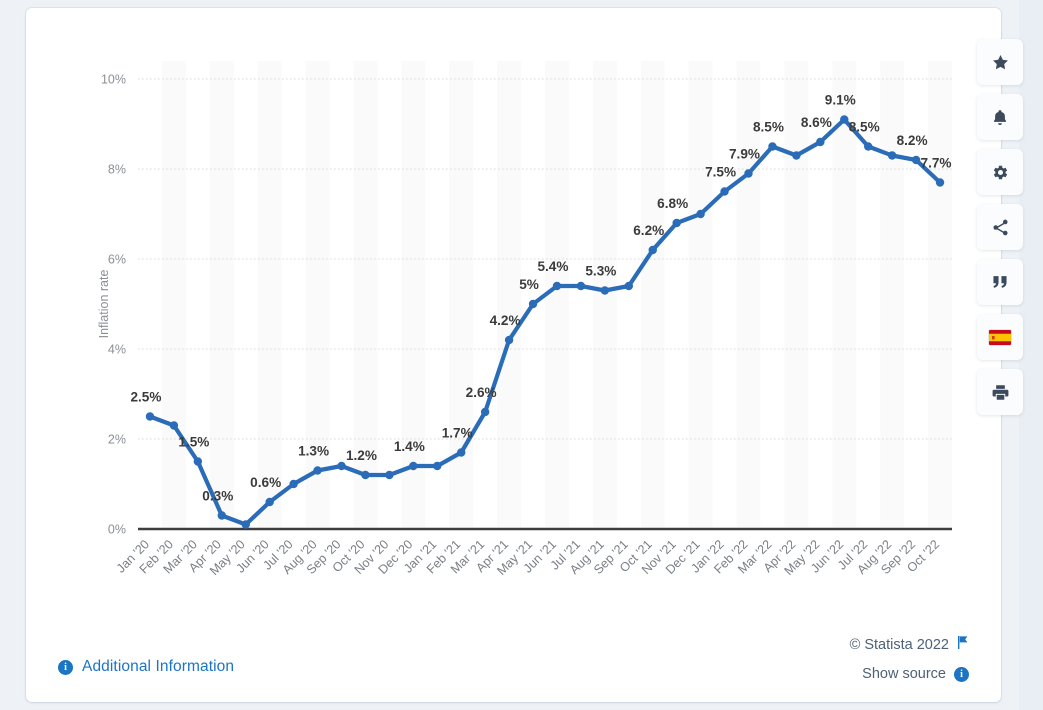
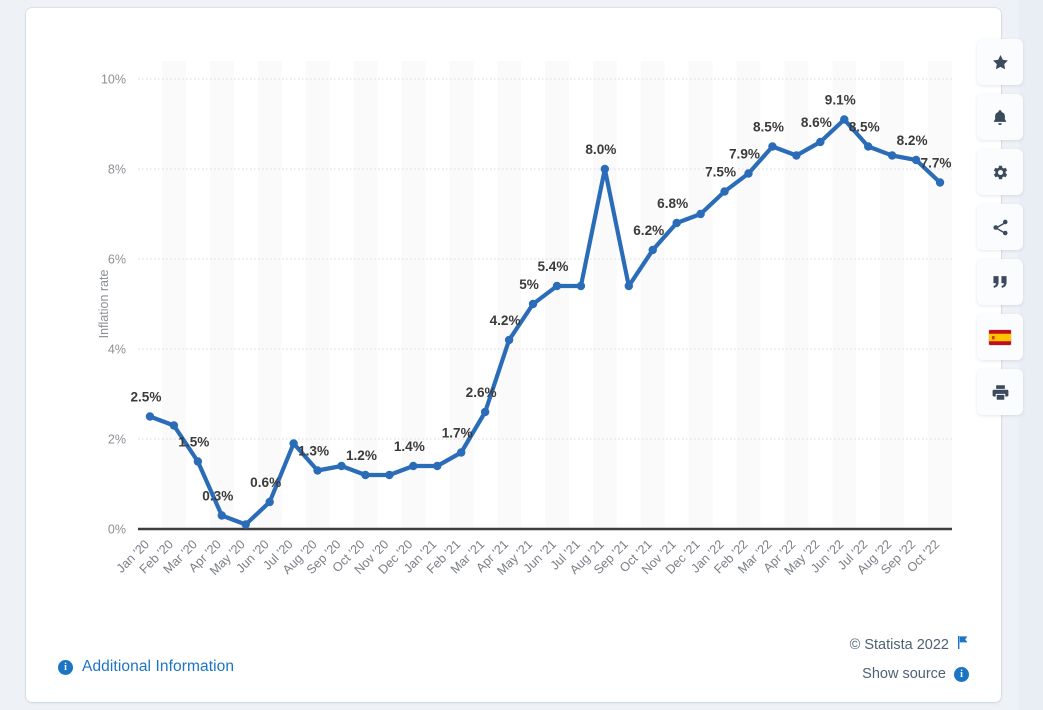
Jul '20: 1.0% -> 1.9%
Aug '21: 5.3% -> 8.0%
